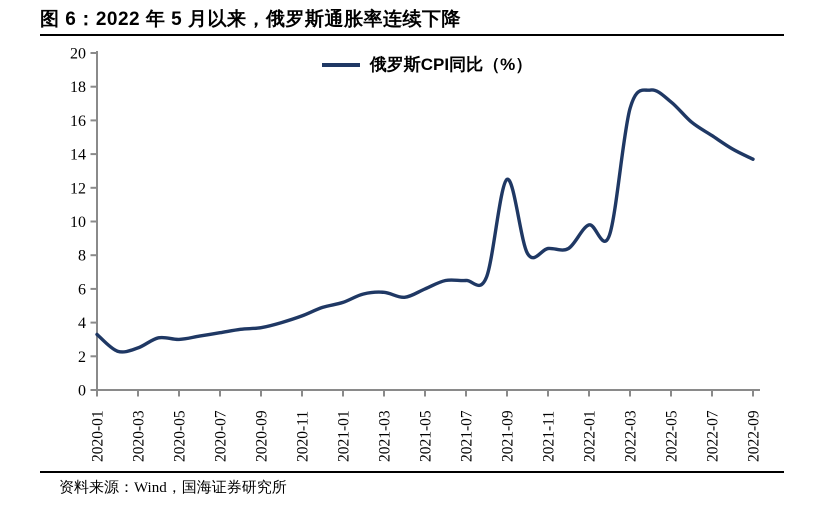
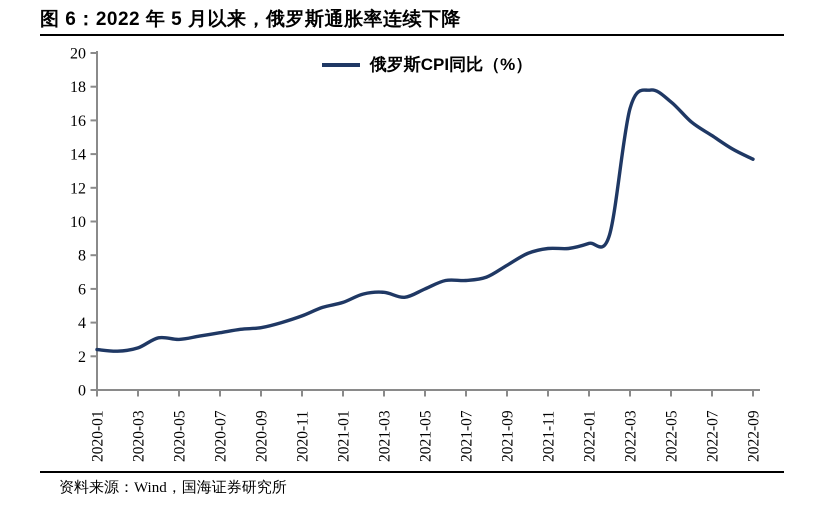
2020-01: 3.3 -> 2.4
2021-09: 12.5 -> 7.4
2022-01: 9.8 -> 8.7
